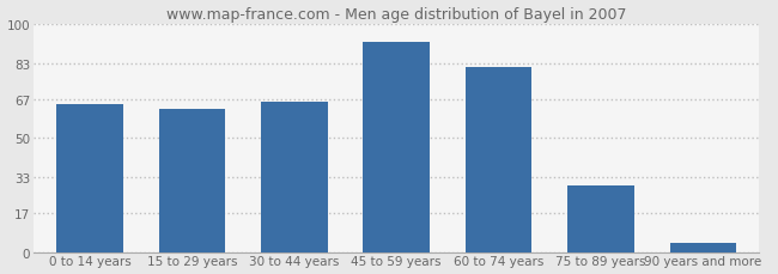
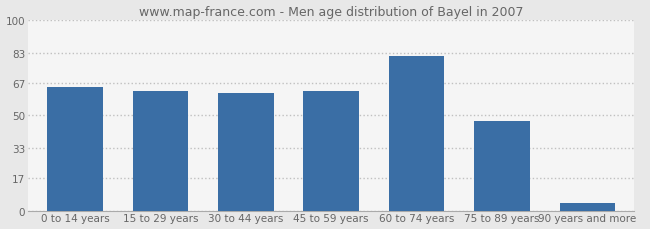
30 to 44 years: 66 -> 62
45 to 59 years: 92 -> 63
75 to 89 years: 29 -> 47
